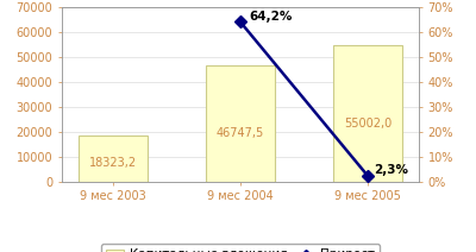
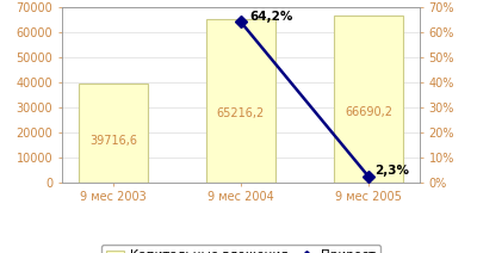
9 мес 2003: 18323,2 -> 39716,6
9 мес 2004: 46747,5 -> 65216,2
9 мес 2005: 55002,0 -> 66690,2
